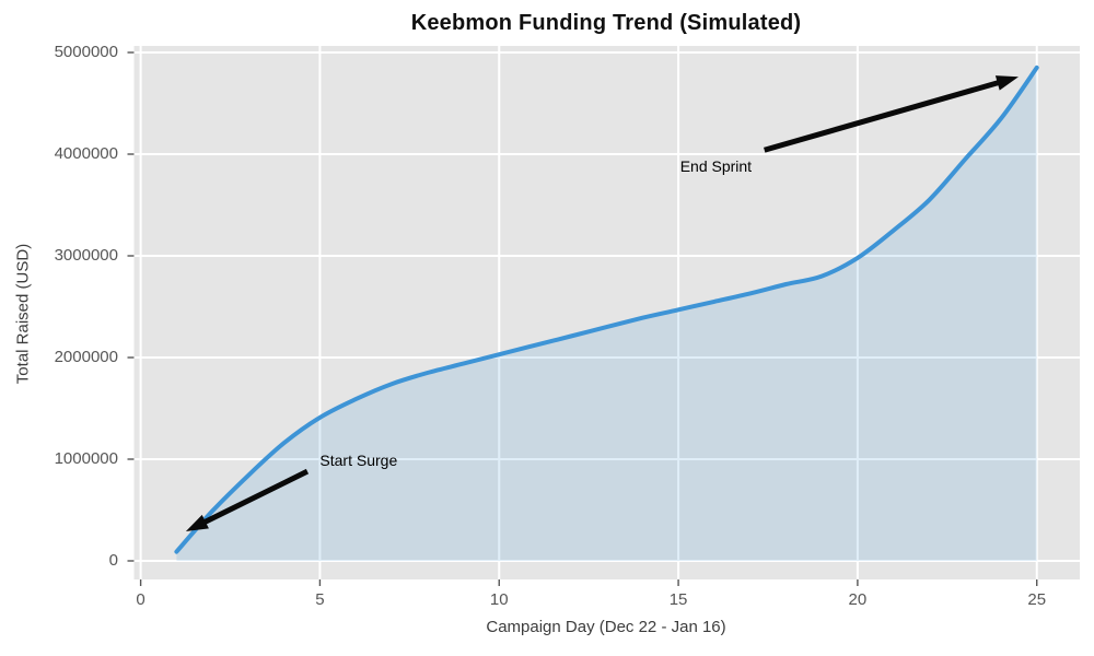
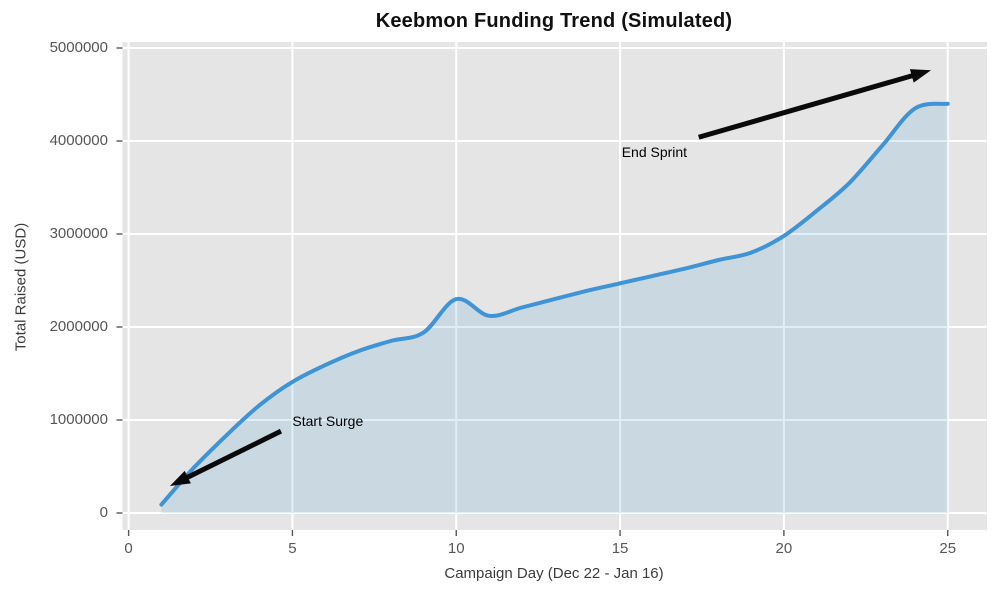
10: 2000000 -> 2300000
25: 4800000 -> 4400000
